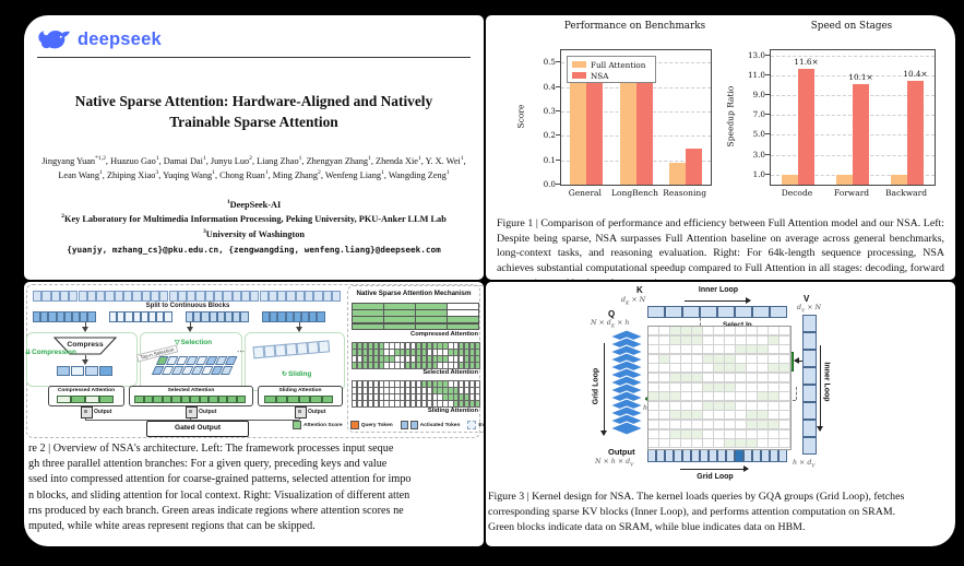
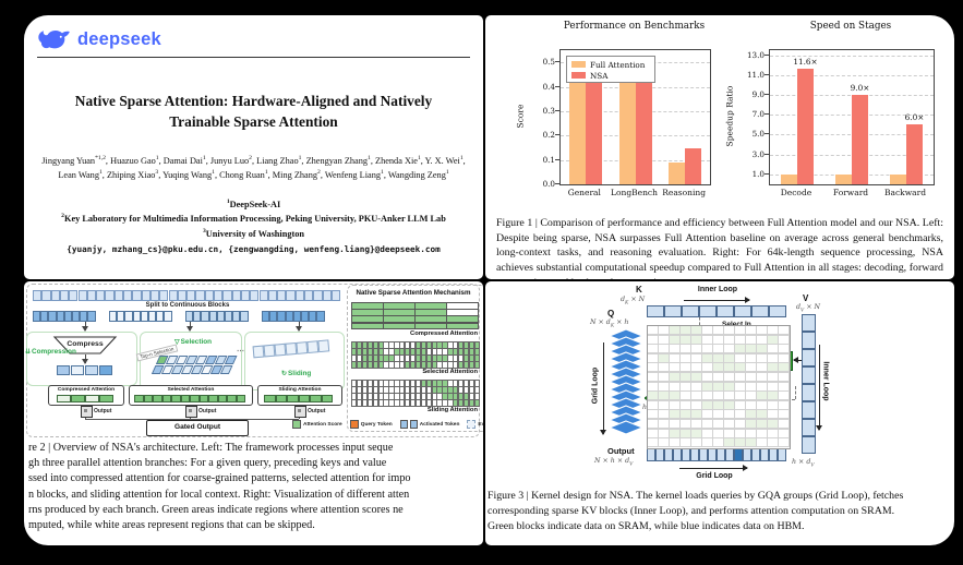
Speed on Stages/NSA/Forward: 10.1 -> 9.0
Speed on Stages/NSA/Backward: 10.4 -> 6.0
